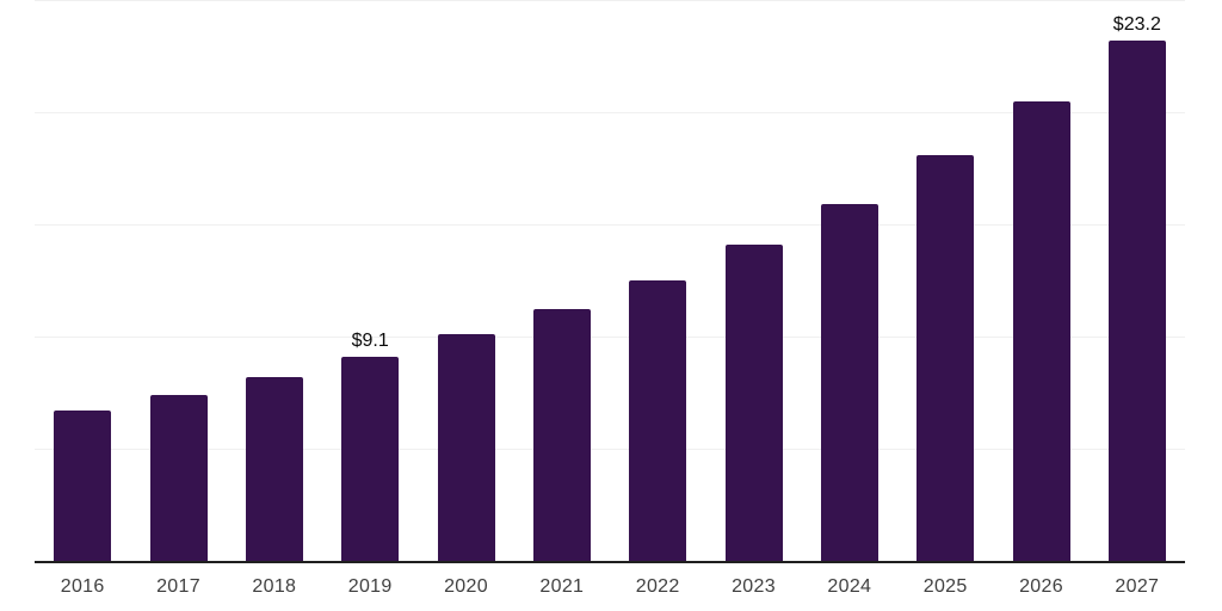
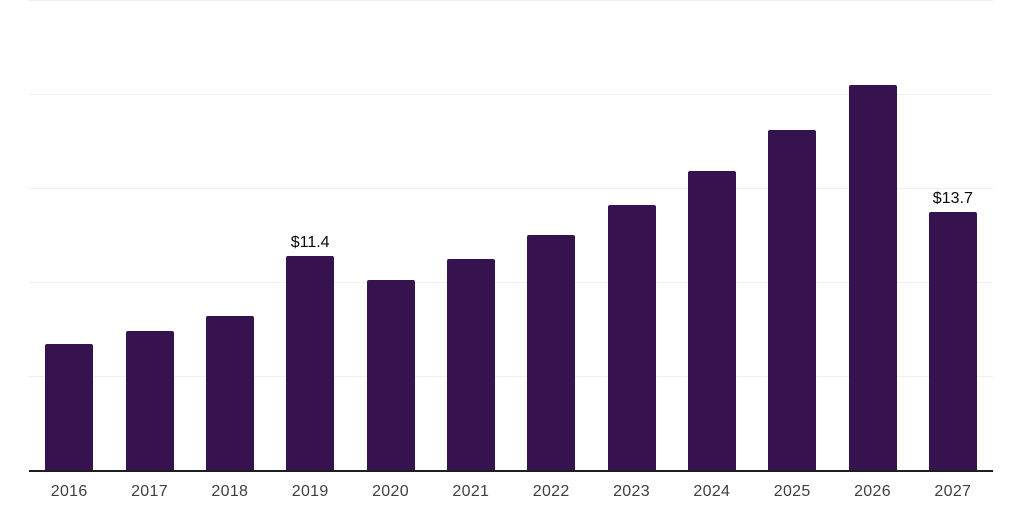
2019: $9.1 -> $11.4
2027: $23.2 -> $13.7
